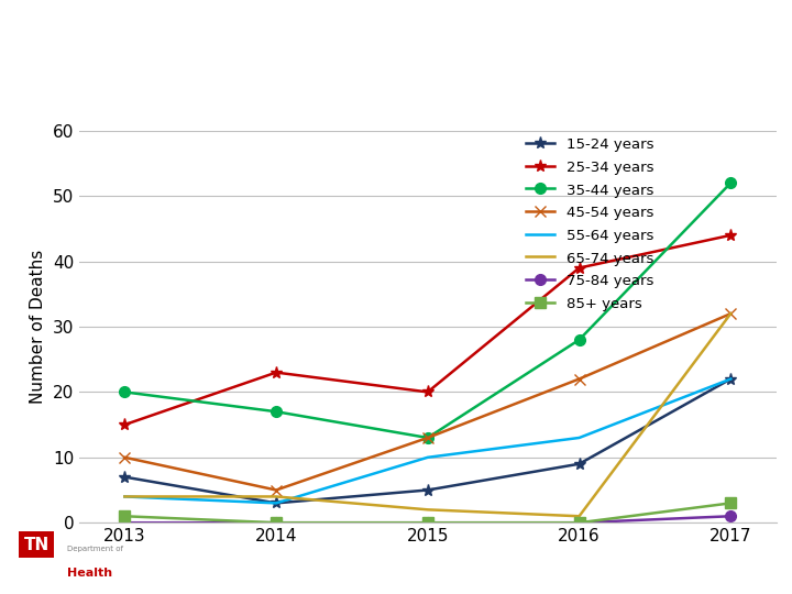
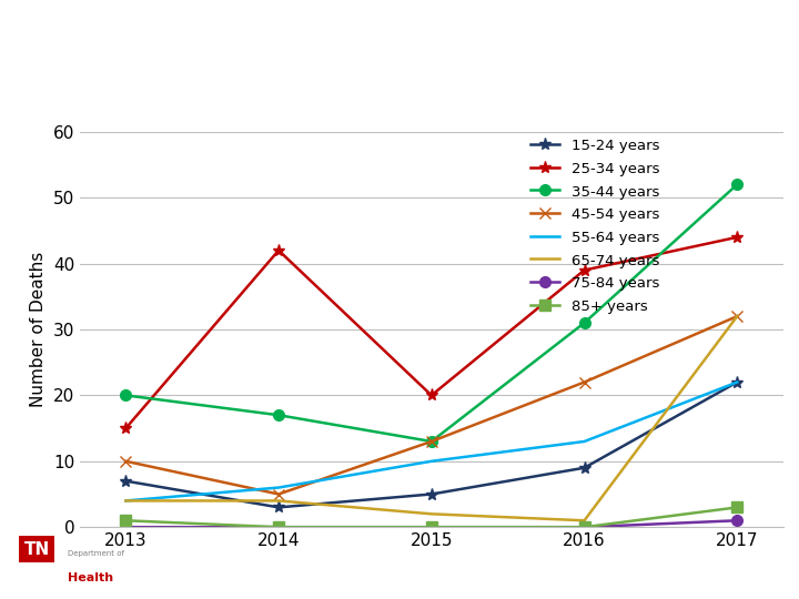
25-34 years/2014: 23 -> 42
55-64 years/2014: 3 -> 6
35-44 years/2016: 28 -> 31
